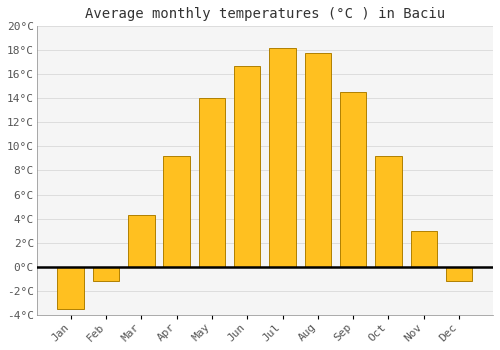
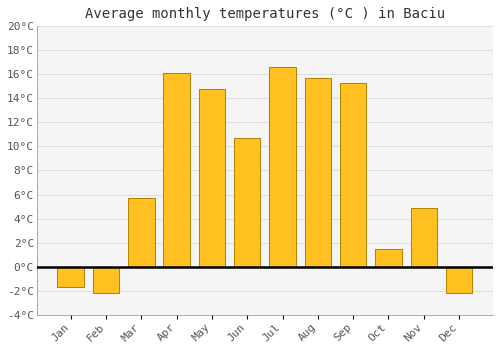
Jan: -3.5°C -> -1.7°C
Feb: -1.2°C -> -2.2°C
Mar: 4.3°C -> 5.7°C
Apr: 9.2°C -> 16.1°C
May: 14.0°C -> 14.8°C
Jun: 16.7°C -> 10.7°C
Jul: 18.2°C -> 16.6°C
Aug: 17.8°C -> 15.7°C
Sep: 14.5°C -> 15.3°C
Oct: 9.2°C -> 1.5°C
Nov: 3.0°C -> 4.9°C
Dec: -1.2°C -> -2.2°C
